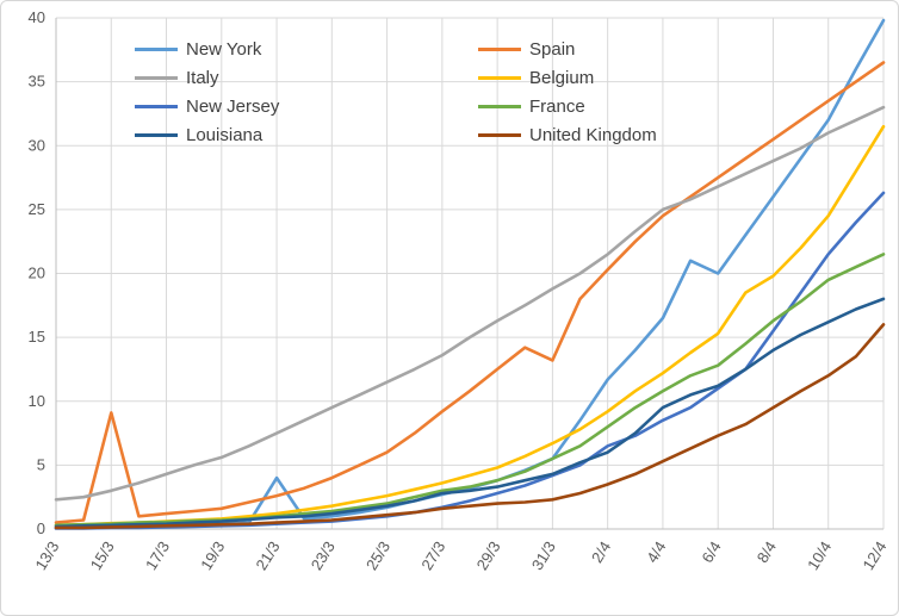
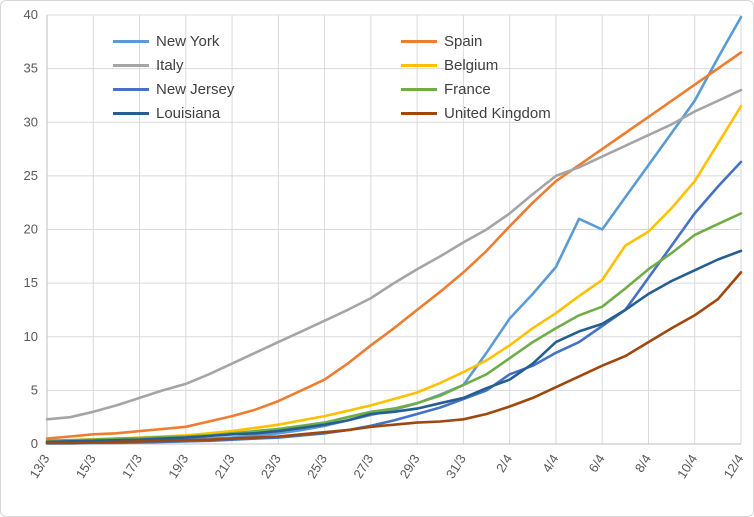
Spain/15/3: 9.1 -> 0.9
New York/21/3: 4.0 -> 0.6
Spain/31/3: 13.2 -> 16.0
